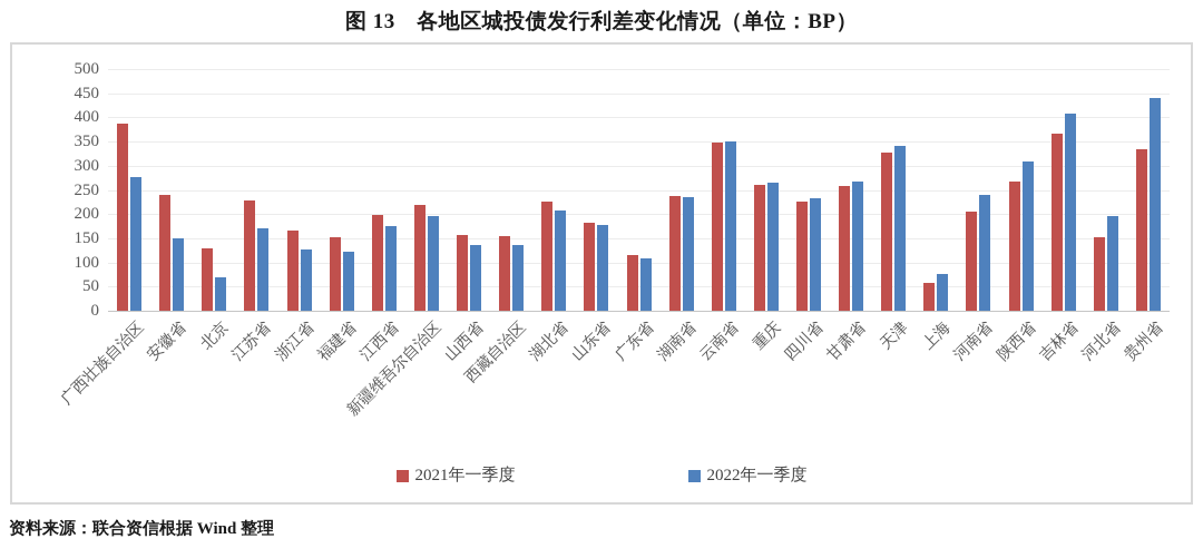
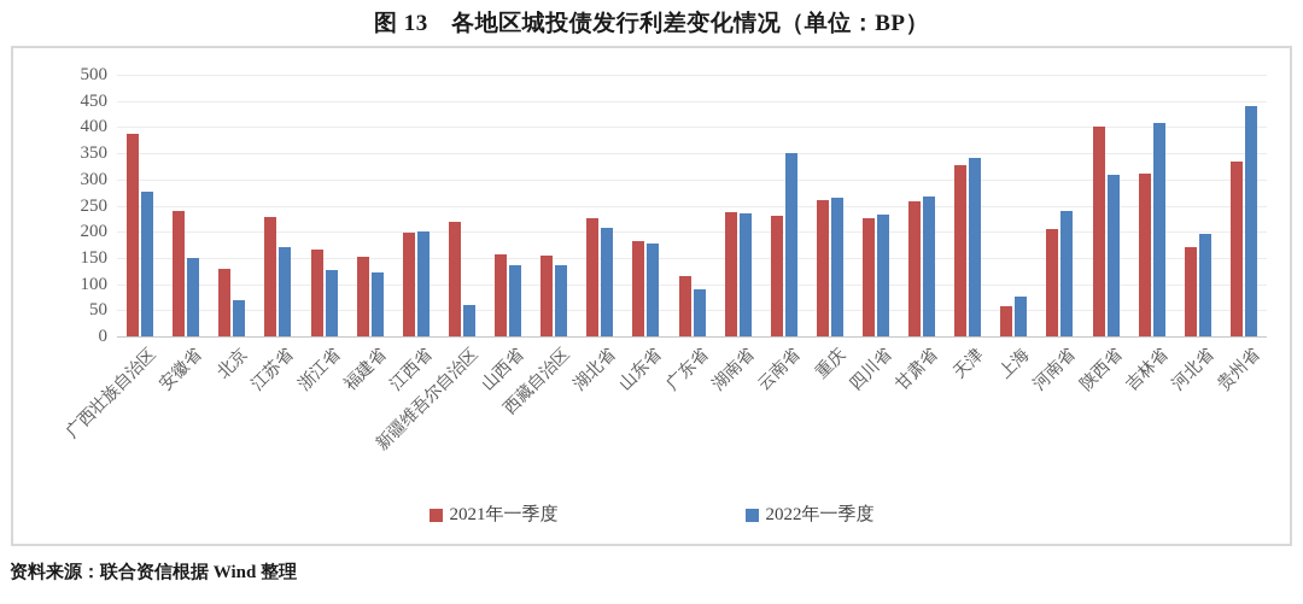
2022年一季度/江西省: 170 -> 200
2022年一季度/新疆维吾尔自治区: 200 -> 60
2022年一季度/广东省: 110 -> 90
2021年一季度/云南省: 350 -> 230
2021年一季度/陕西省: 270 -> 400
2021年一季度/吉林省: 370 -> 310
2021年一季度/河北省: 150 -> 170
